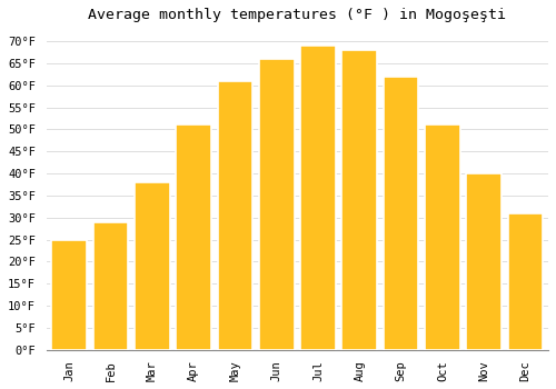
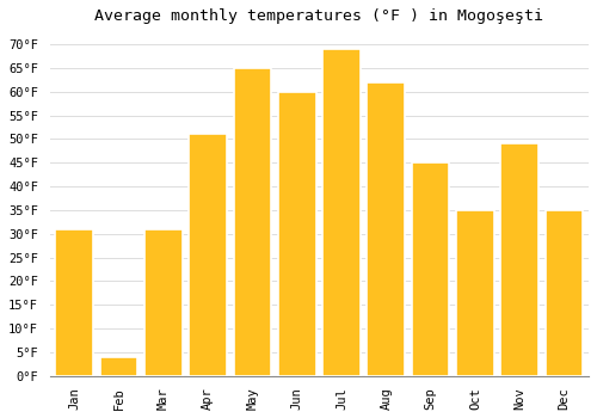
Jan: 25°F -> 31°F
Feb: 29°F -> 4°F
Mar: 38°F -> 31°F
May: 61°F -> 65°F
Jun: 66°F -> 60°F
Aug: 68°F -> 62°F
Sep: 62°F -> 45°F
Oct: 51°F -> 35°F
Nov: 40°F -> 49°F
Dec: 31°F -> 35°F
